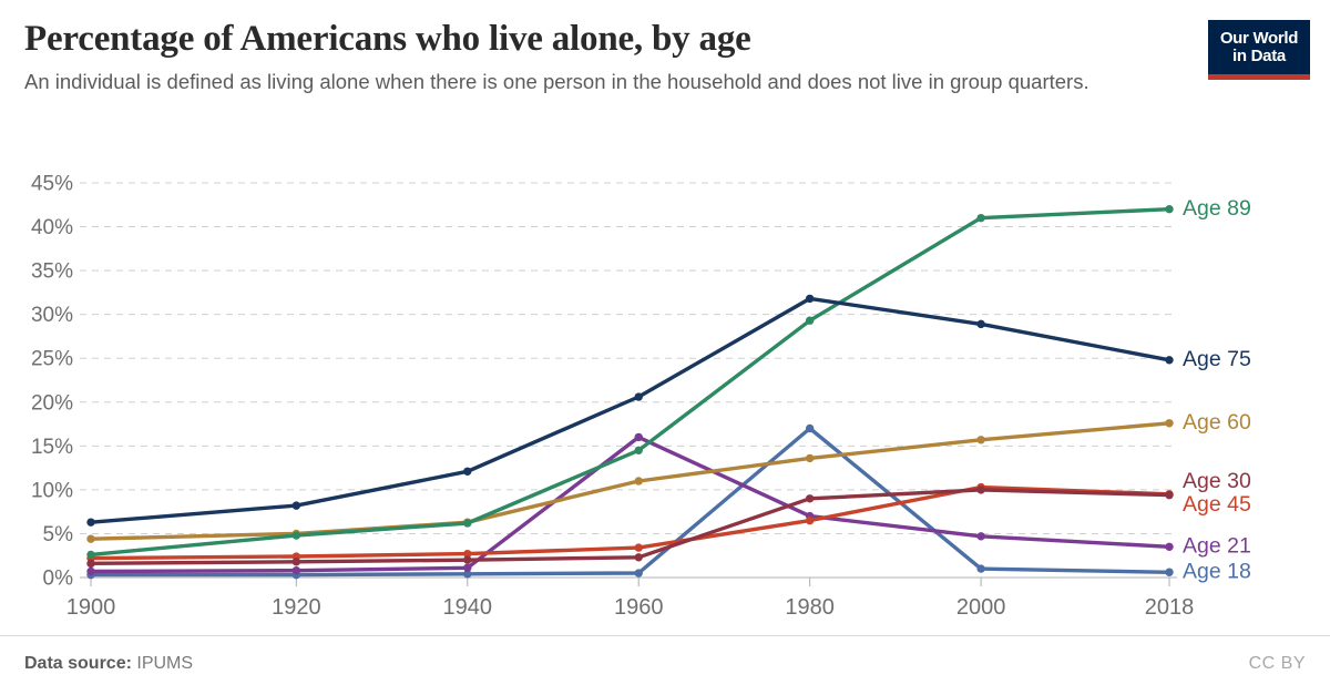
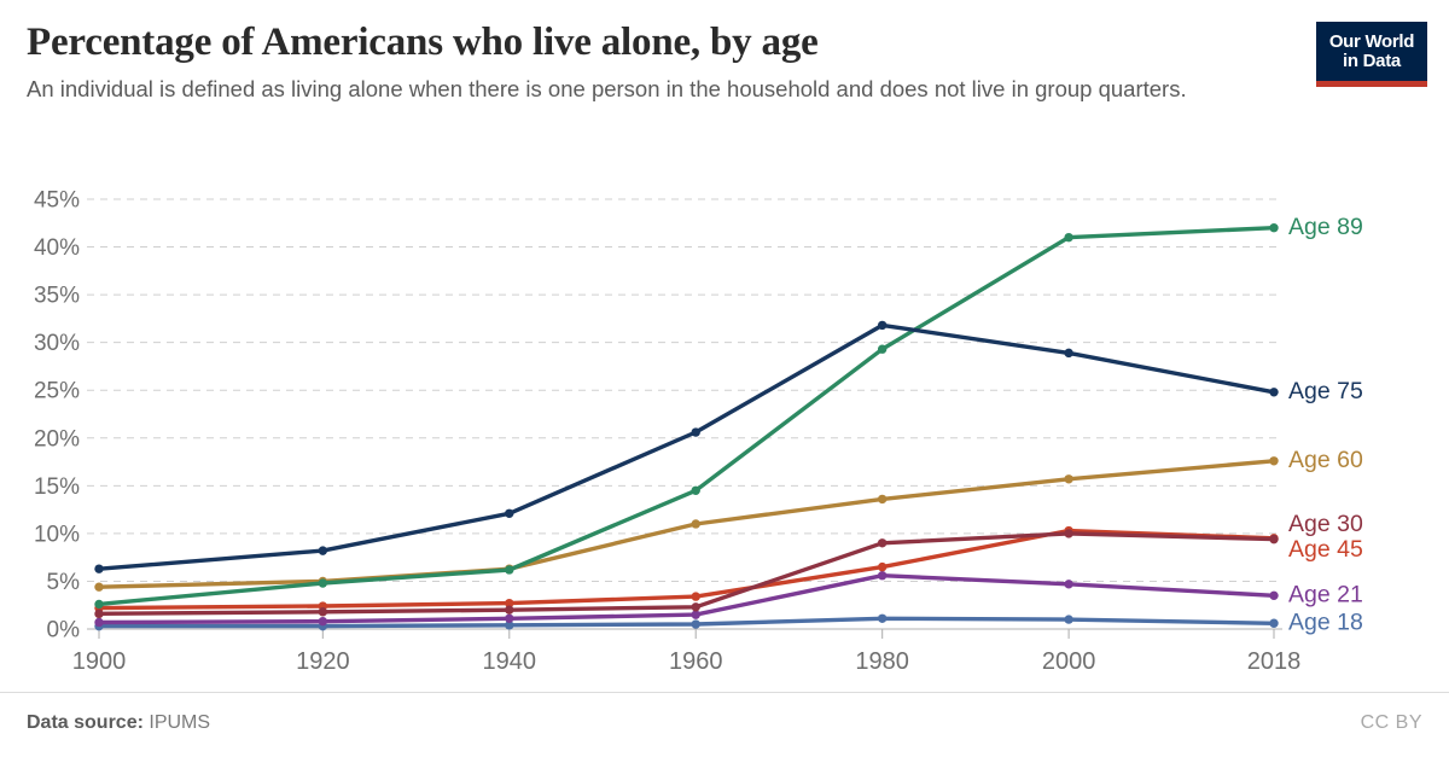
Age 21/1960: 16% -> 2%
Age 21/1980: 7% -> 6%
Age 18/1980: 17% -> 1%
